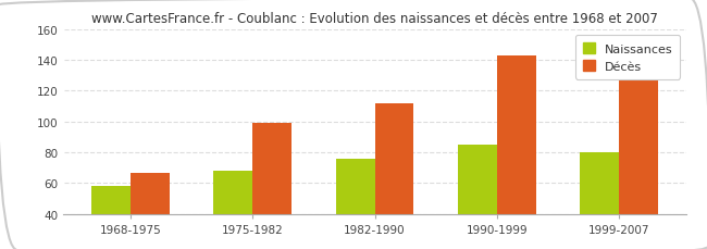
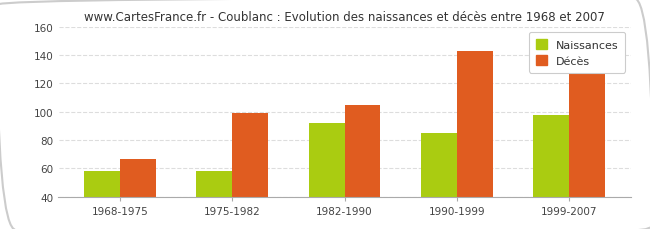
Naissances/1975-1982: 68 -> 58
Naissances/1982-1990: 76 -> 92
Décès/1982-1990: 112 -> 105
Naissances/1999-2007: 80 -> 98
